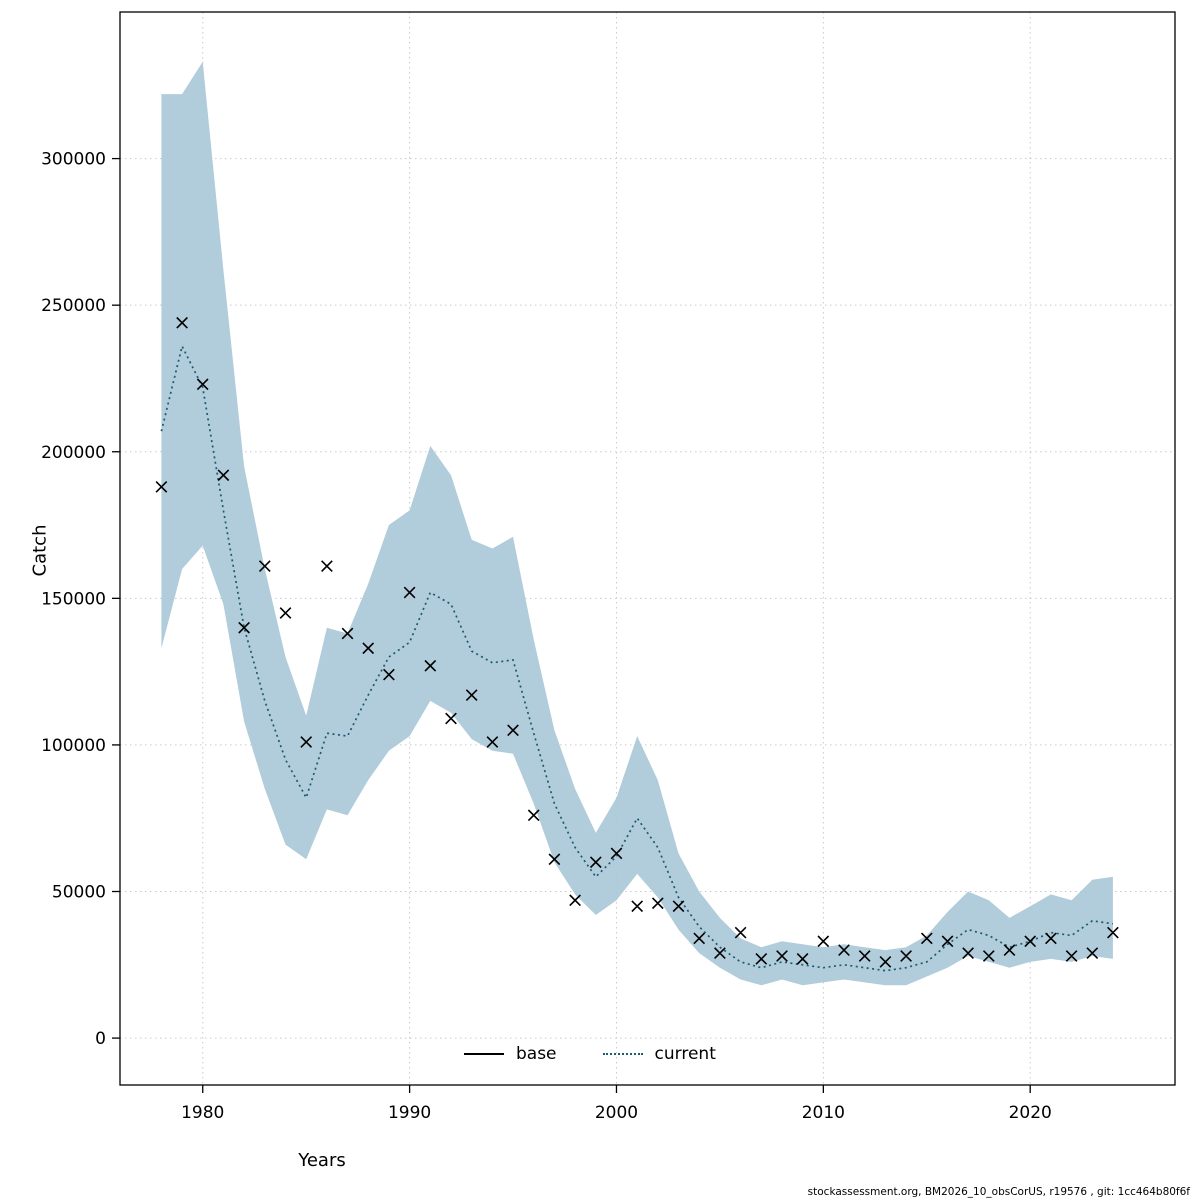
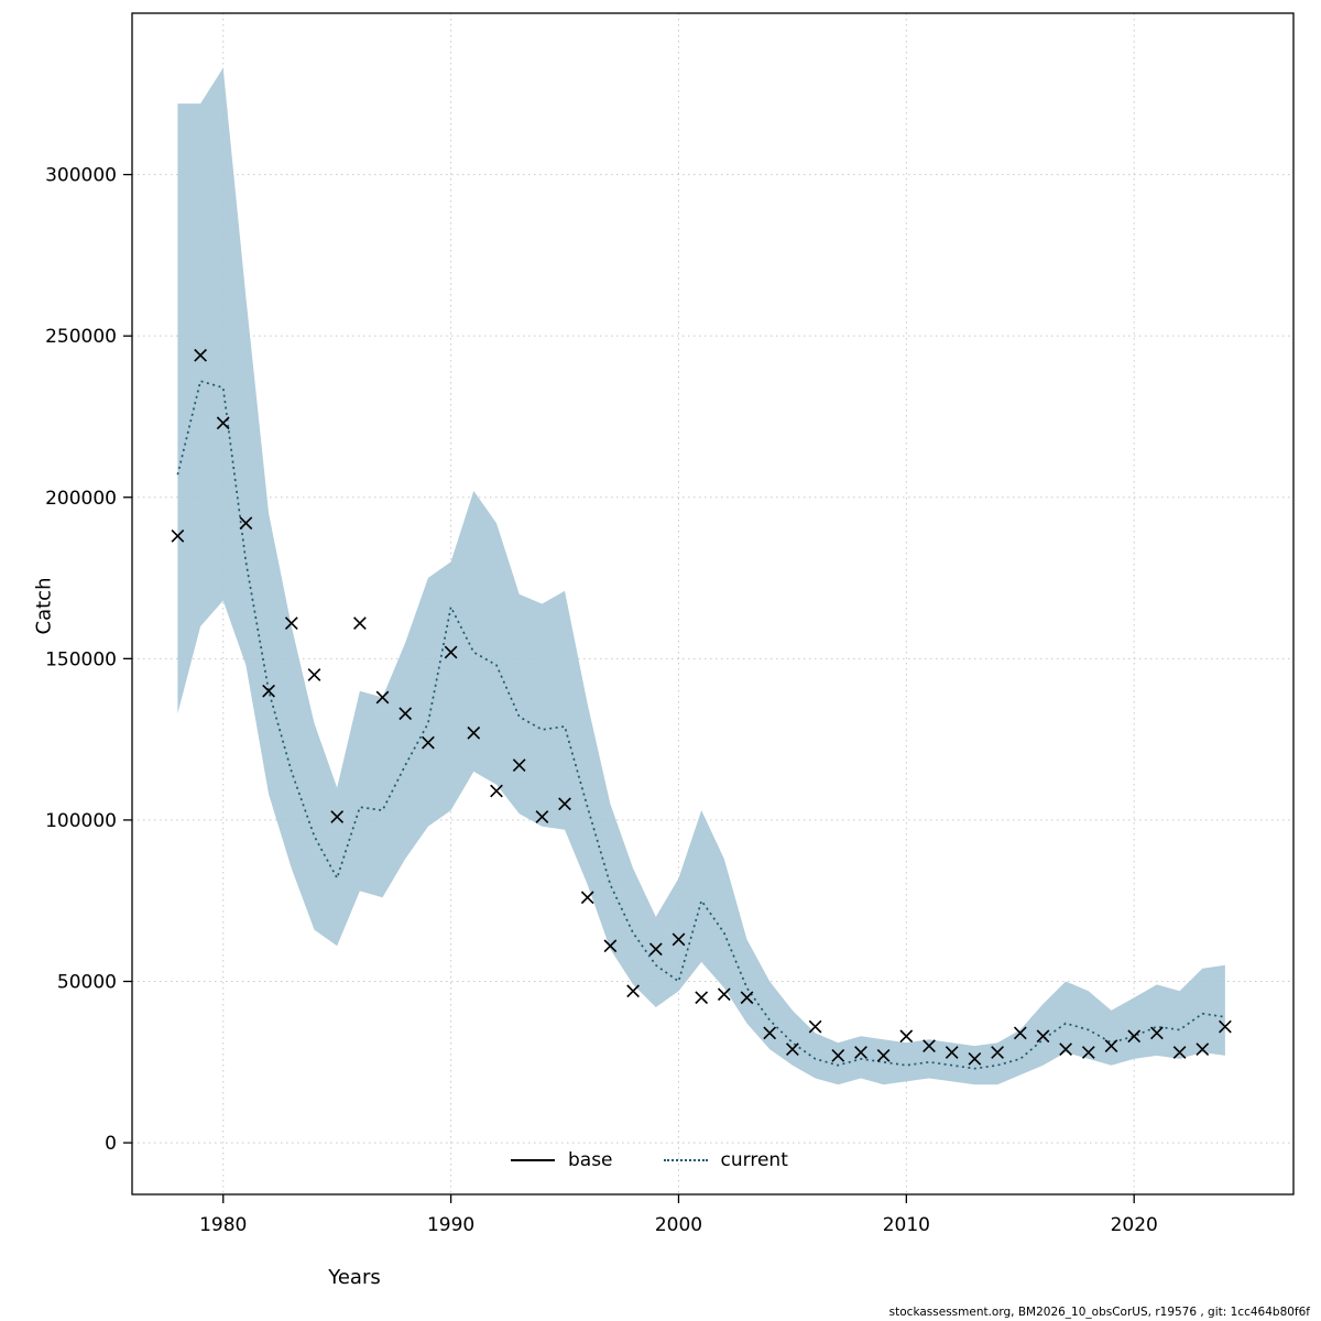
current/1980: 222000 -> 234000
current/1990: 135000 -> 166000
current/2000: 62000 -> 50000
